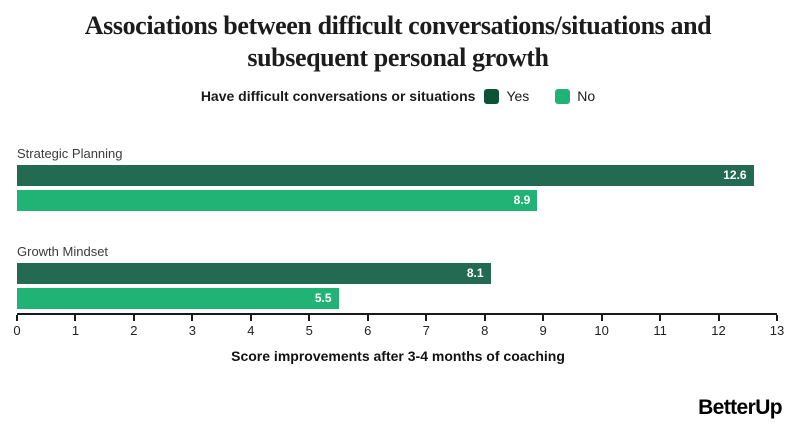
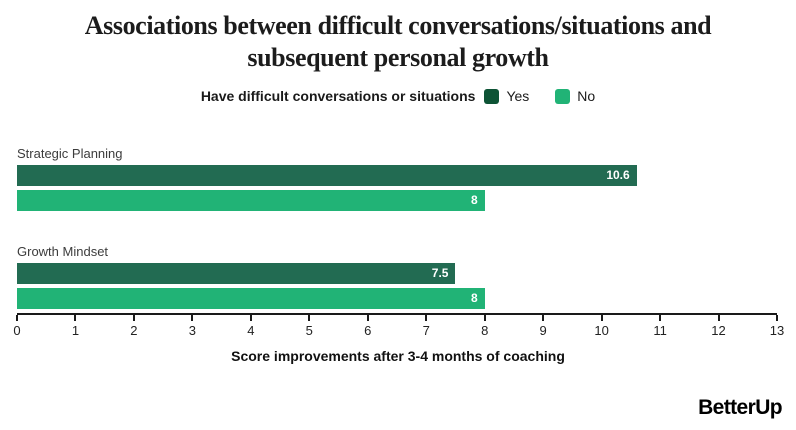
Yes/Strategic Planning: 12.6 -> 10.6
No/Strategic Planning: 8.9 -> 8
Yes/Growth Mindset: 8.1 -> 7.5
No/Growth Mindset: 5.5 -> 8
